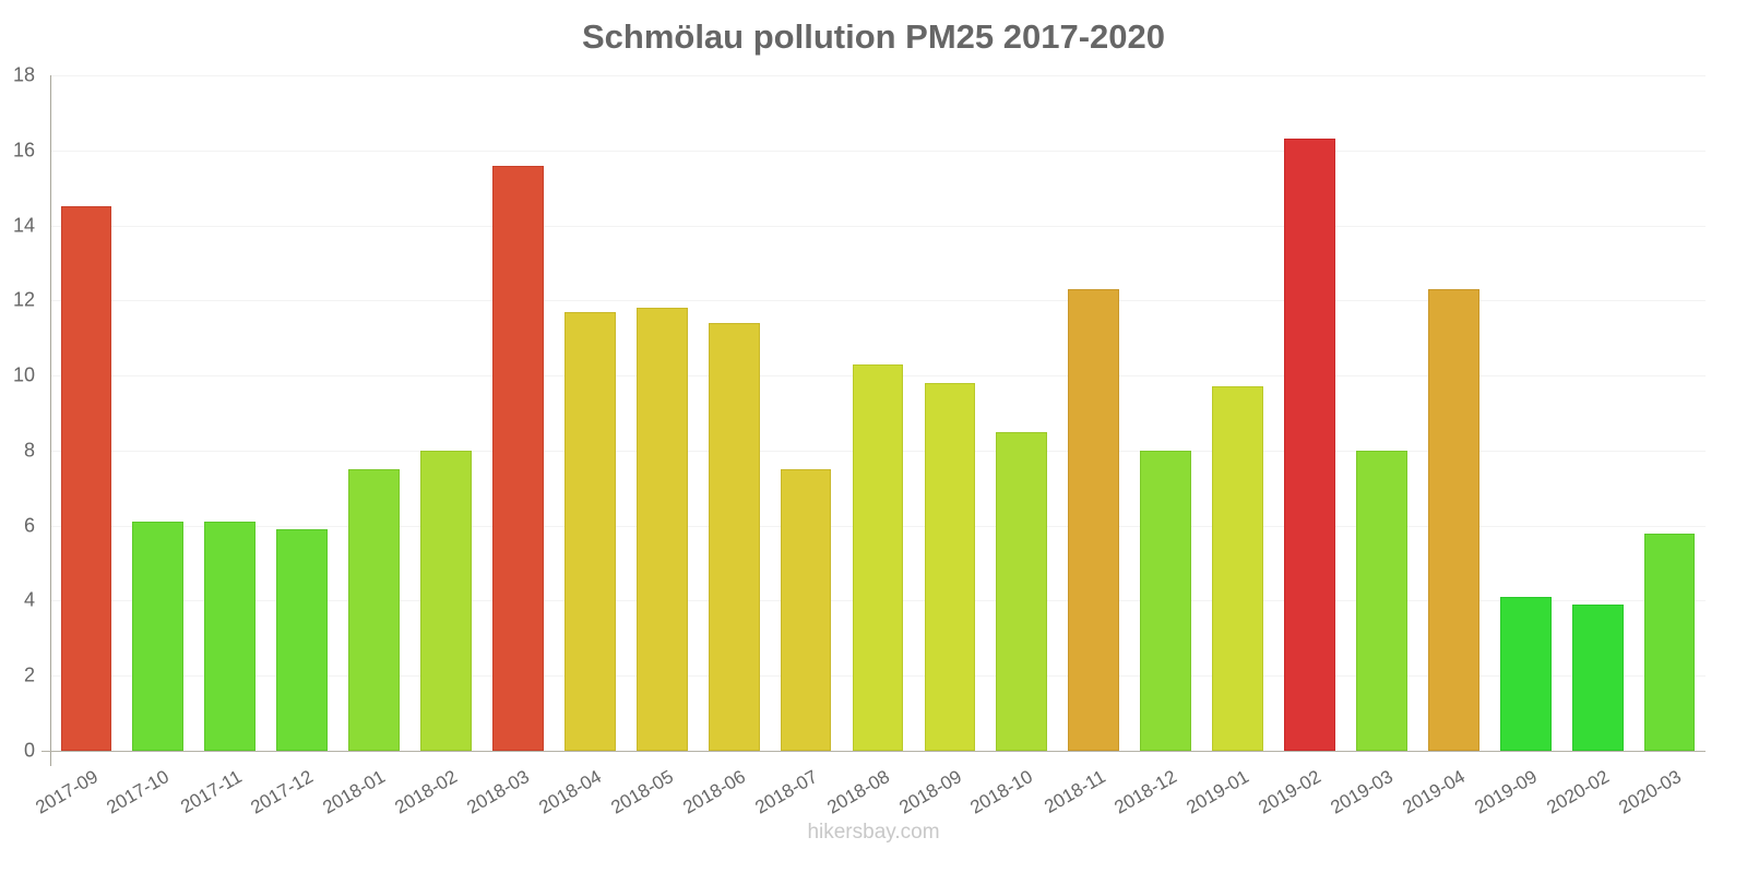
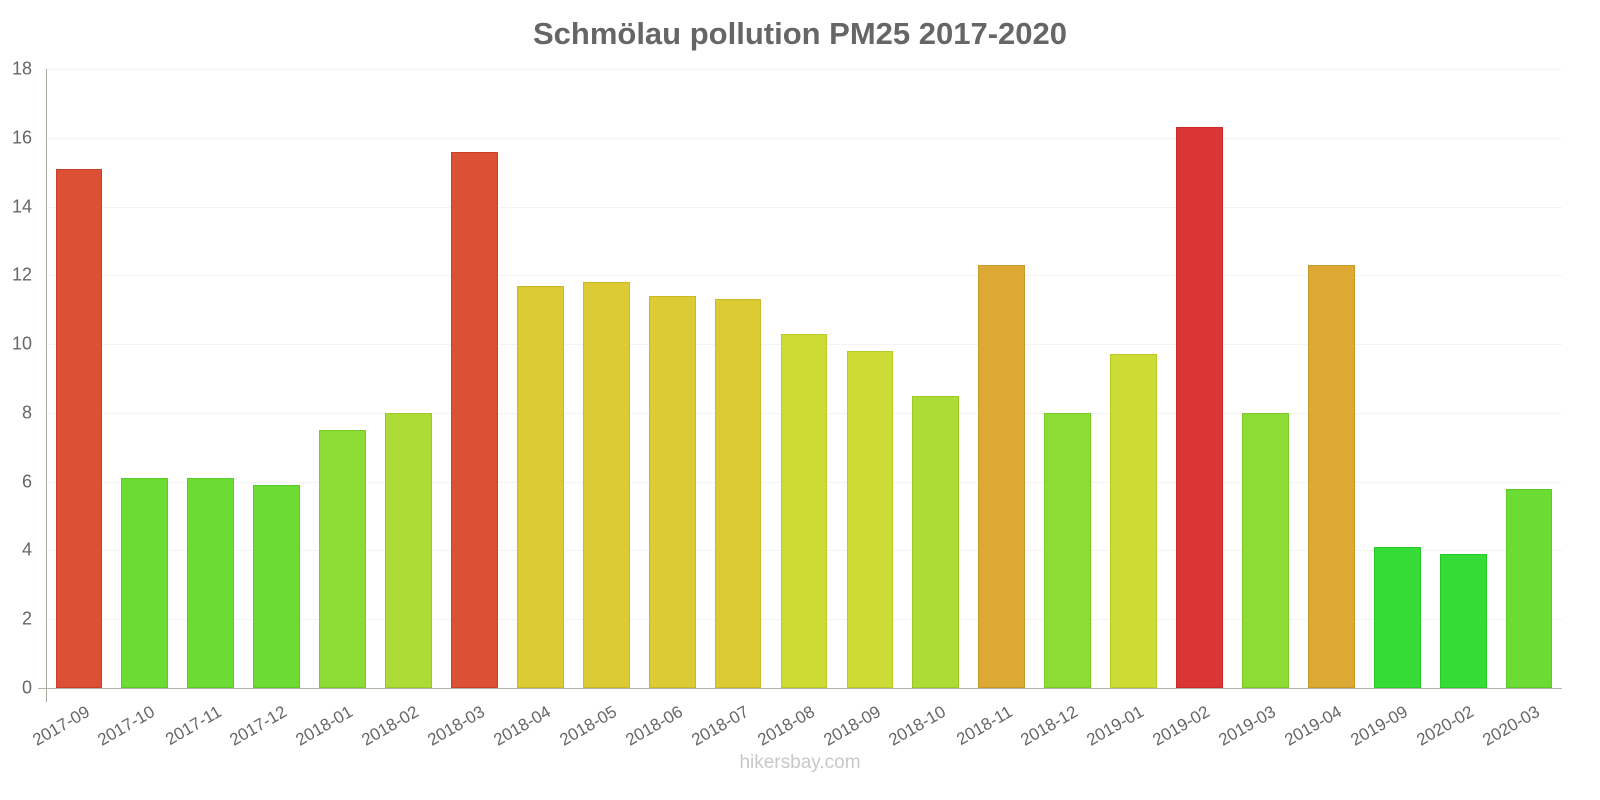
2017-09: 14.5 -> 15.1
2018-07: 7.5 -> 11.3
